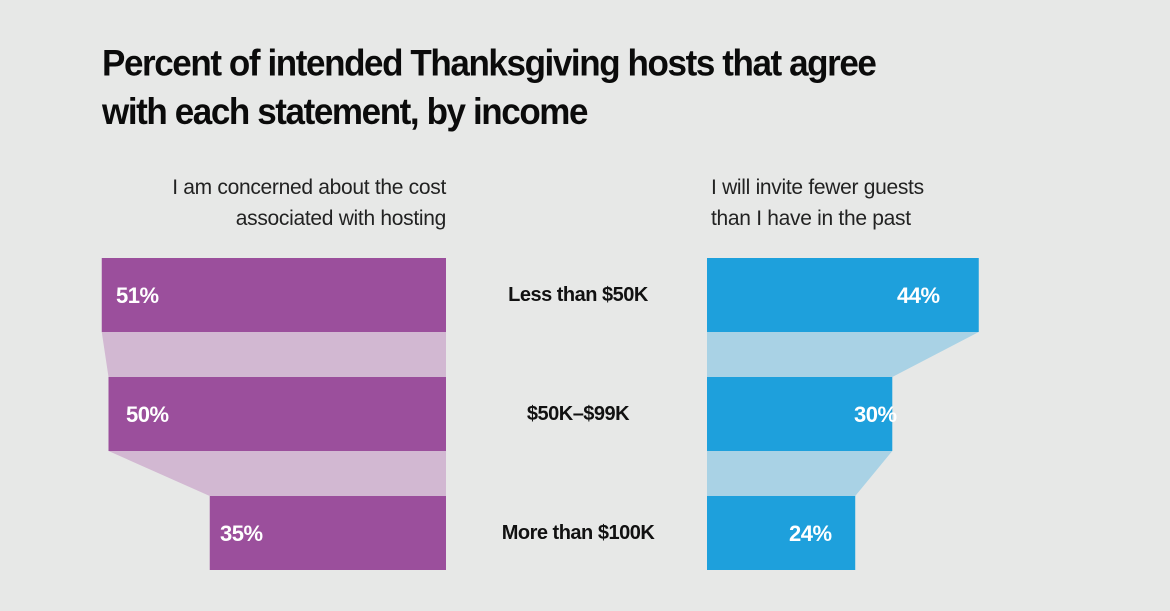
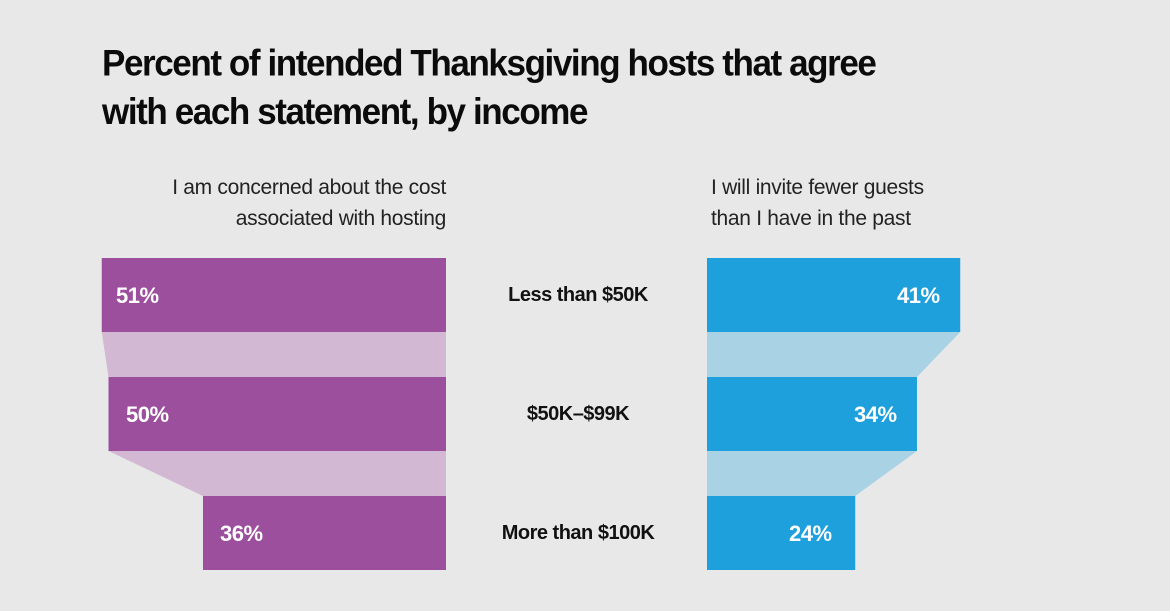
I will invite fewer guests than I have in the past/Less than $50K: 44% -> 41%
I will invite fewer guests than I have in the past/$50K–$99K: 30% -> 34%
I am concerned about the cost associated with hosting/More than $100K: 35% -> 36%
